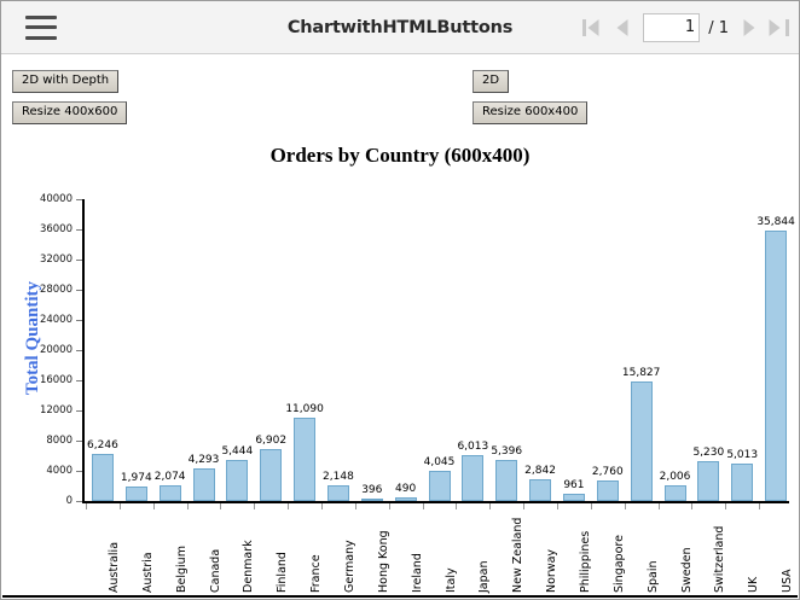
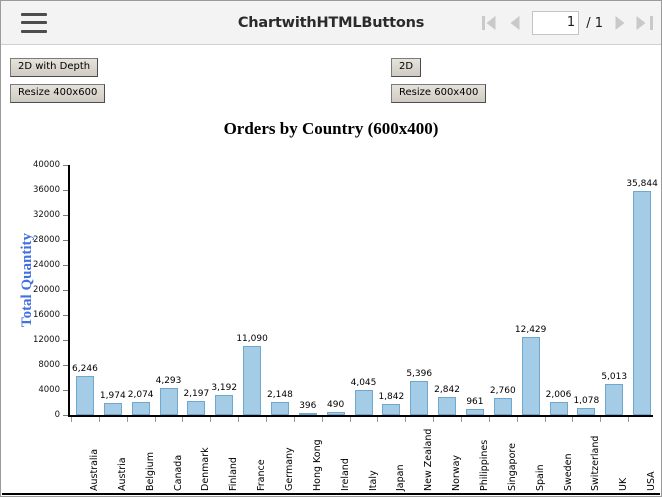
Denmark: 5,444 -> 2,197
Finland: 6,902 -> 3,192
Japan: 6,013 -> 1,842
Spain: 15,827 -> 12,429
Switzerland: 5,230 -> 1,078
